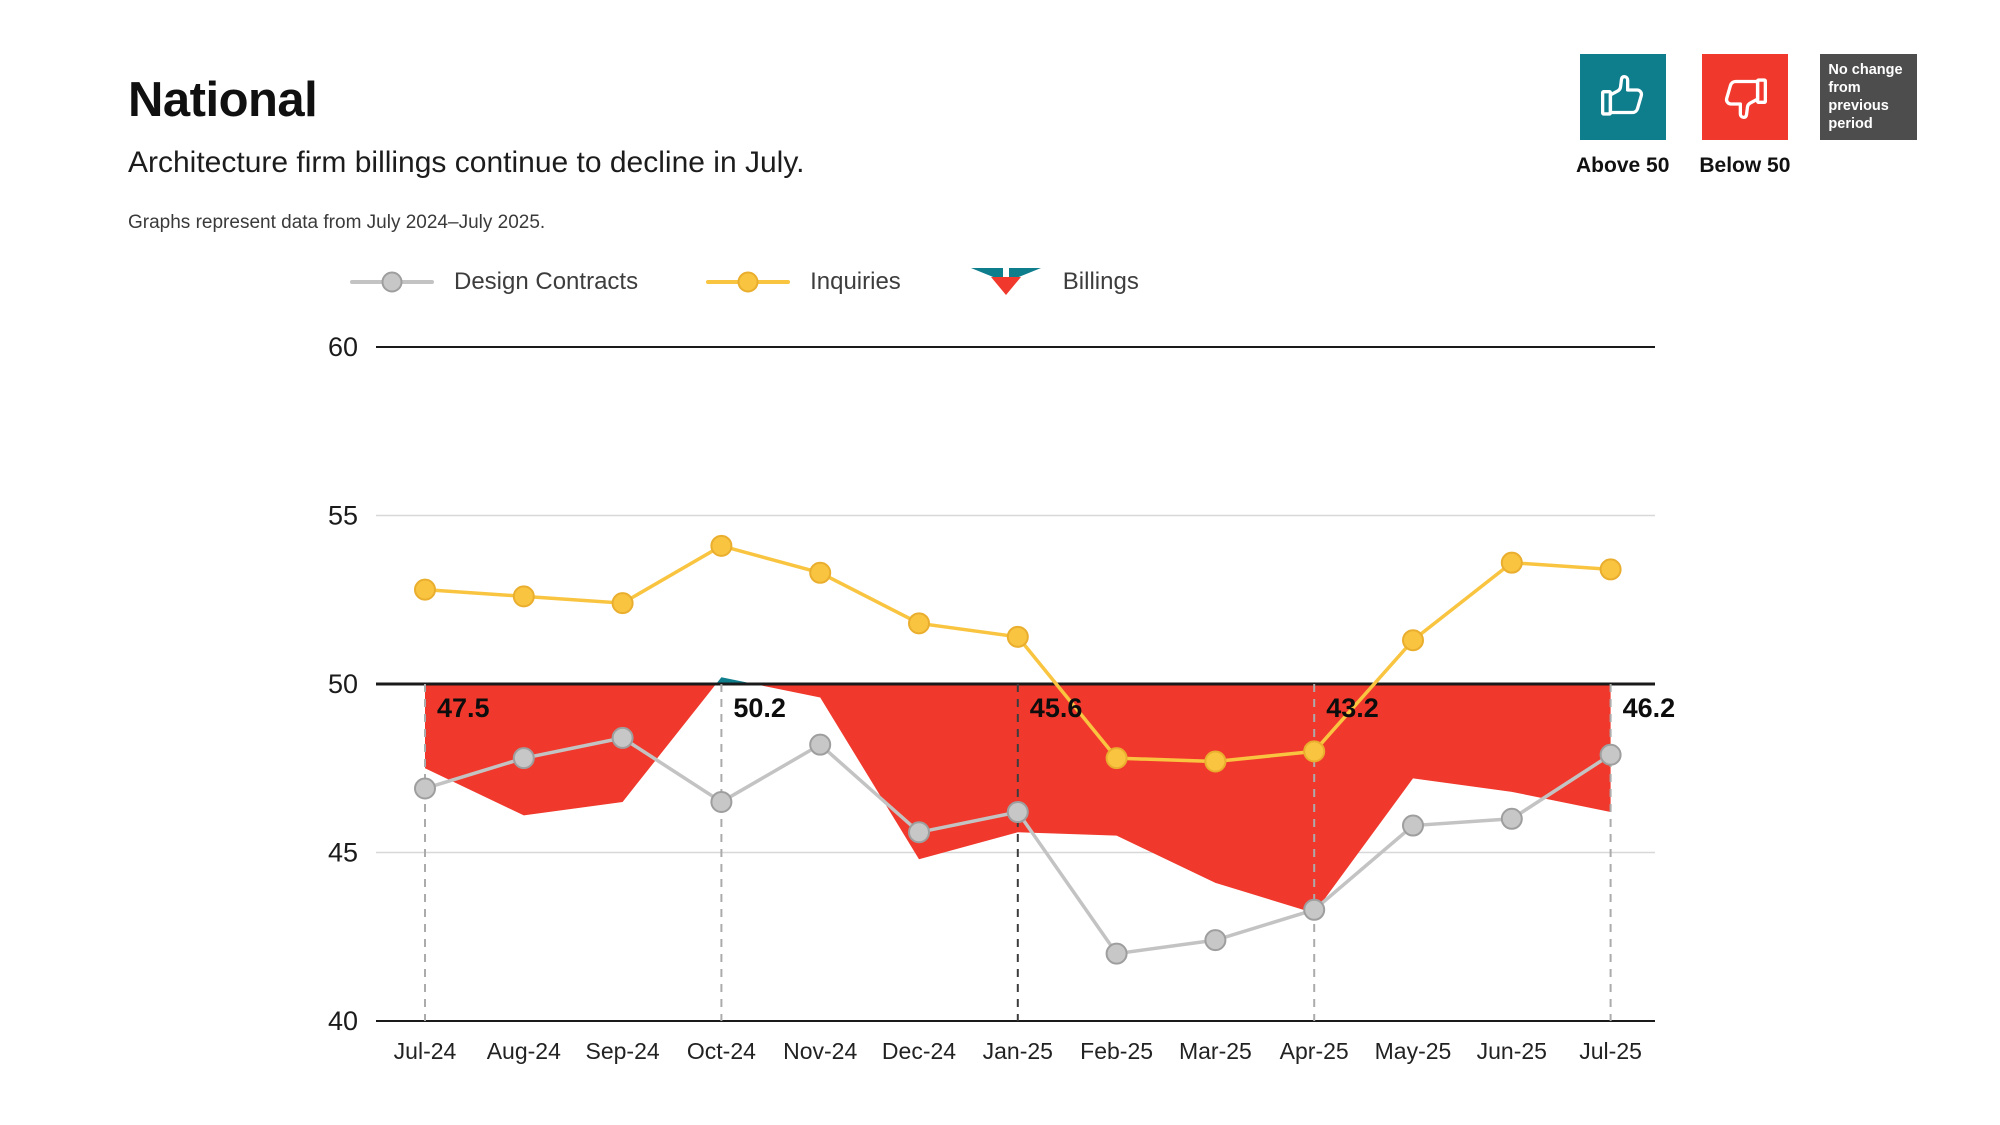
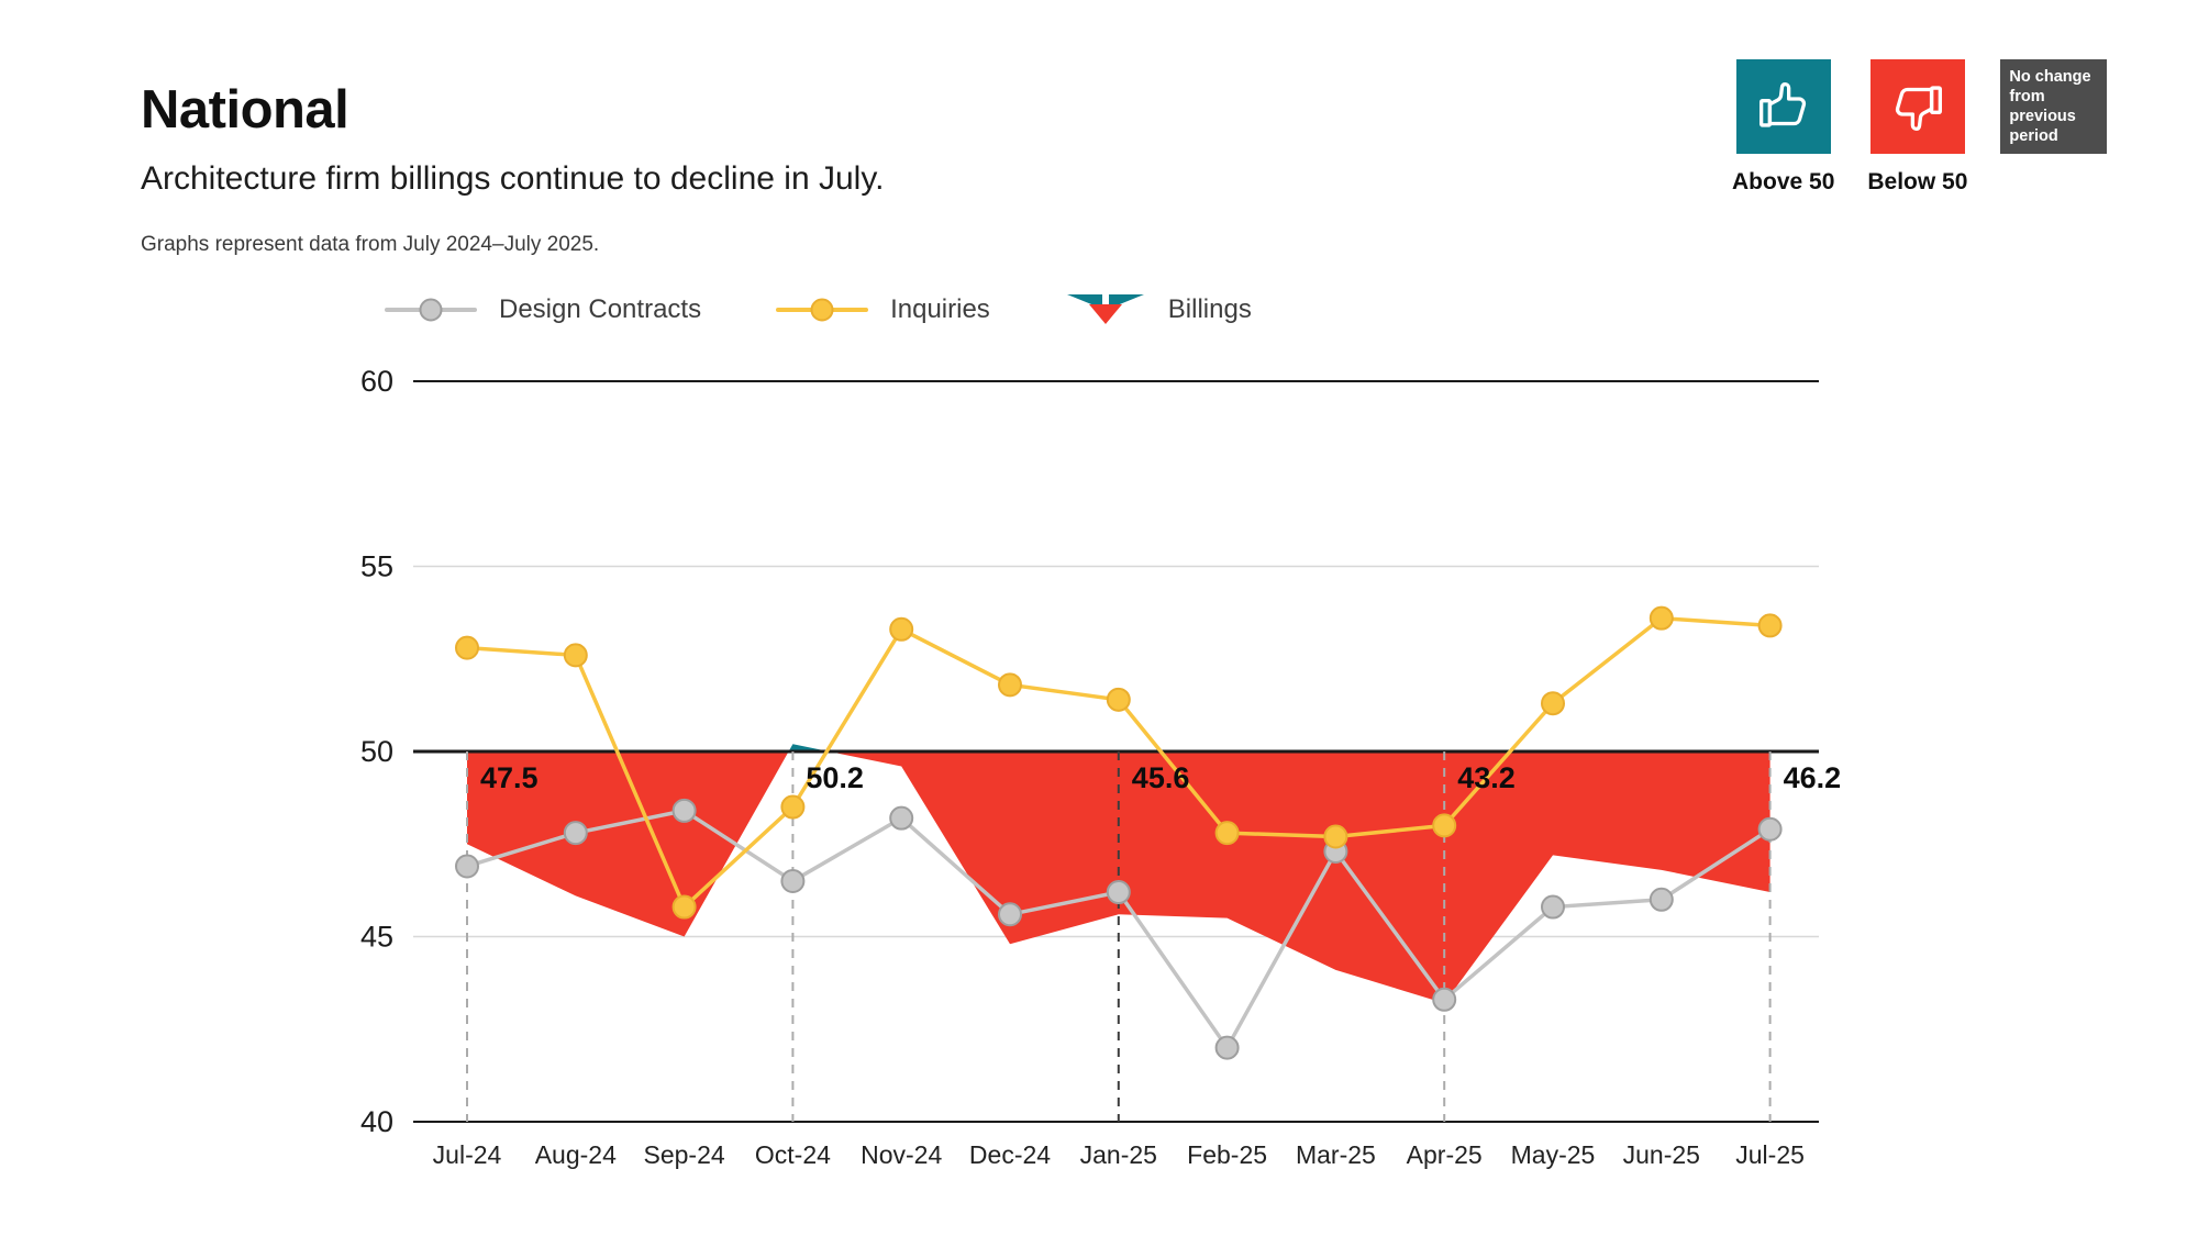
Inquiries/Sep-24: 52.4 -> 45.8
Billings/Sep-24: 46.5 -> 45.0
Inquiries/Oct-24: 54.1 -> 48.5
Design Contracts/Mar-25: 42.4 -> 47.3
